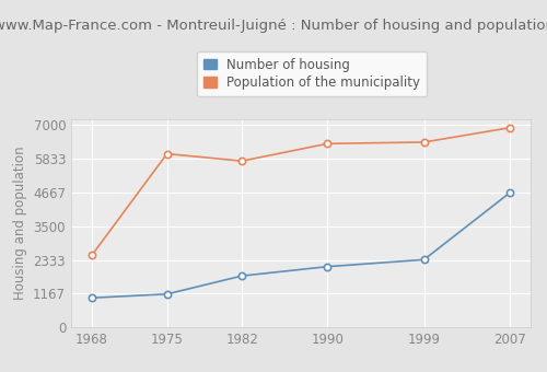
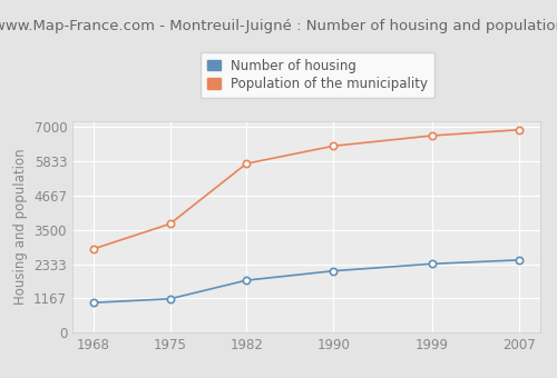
Population of the municipality/1968: 2500 -> 2850
Population of the municipality/1975: 6000 -> 3700
Population of the municipality/1999: 6400 -> 6700
Number of housing/2007: 4650 -> 2470
